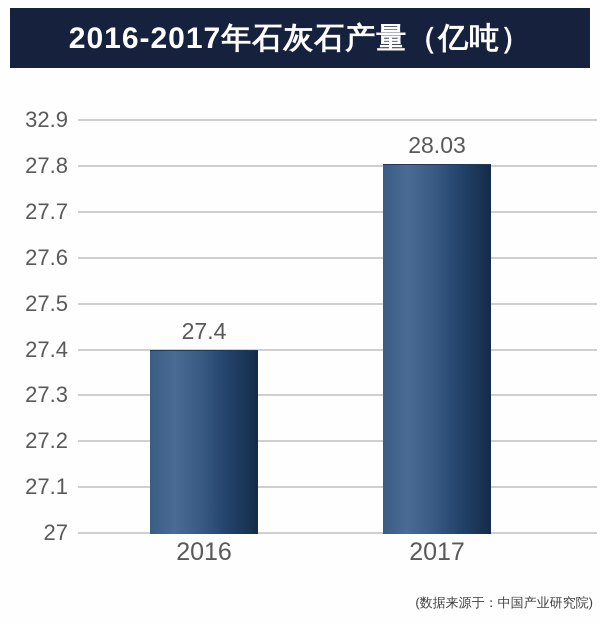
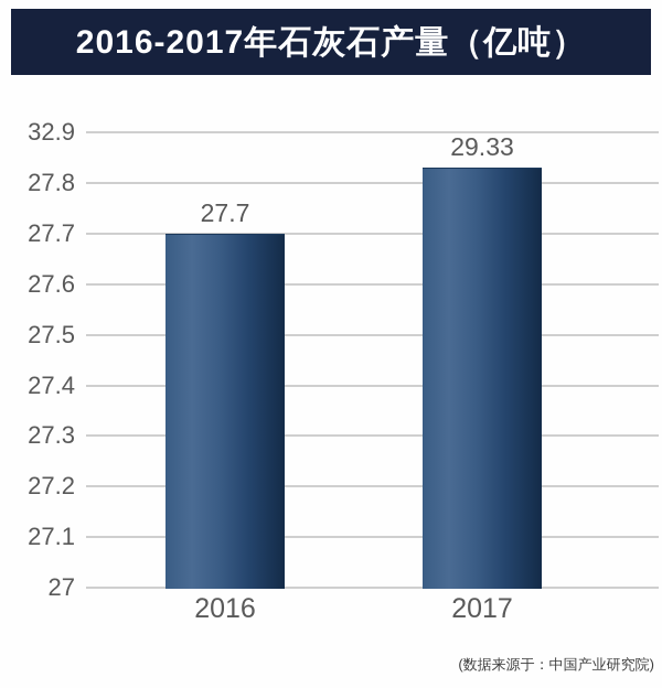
2016: 27.4 -> 27.7
2017: 28.03 -> 29.33
